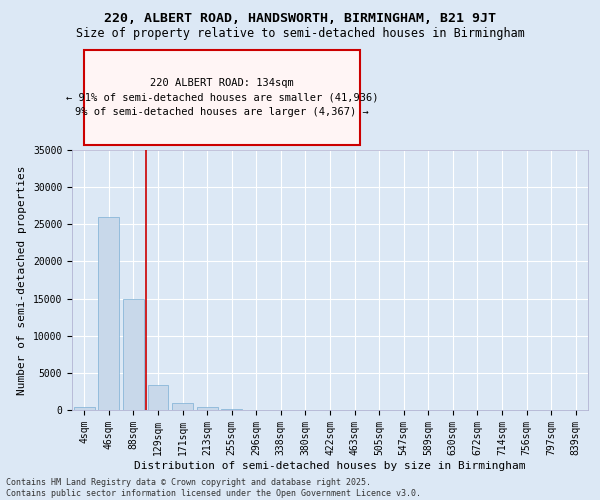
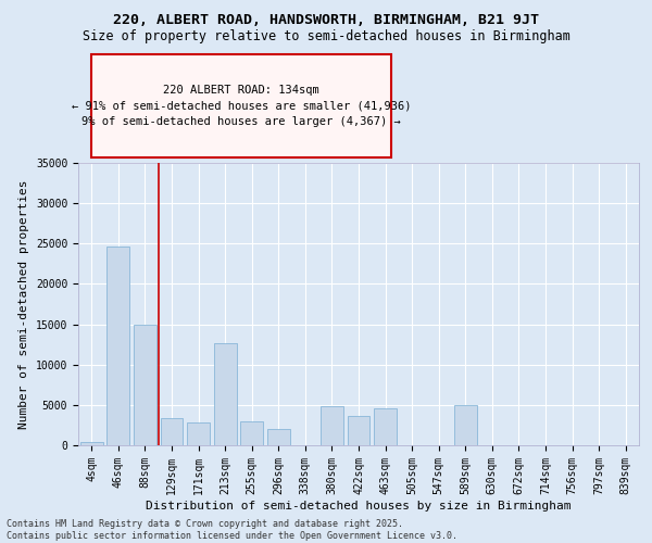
46sqm: 26000 -> 24600
171sqm: 1000 -> 2800
213sqm: 400 -> 12600
255sqm: 200 -> 3000
296sqm: 0 -> 2000
380sqm: 0 -> 4800
422sqm: 0 -> 3600
463sqm: 0 -> 4600
589sqm: 0 -> 5000
